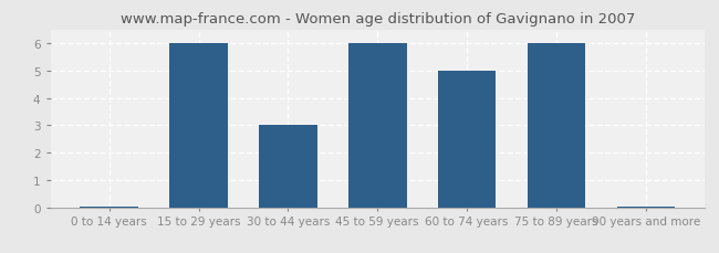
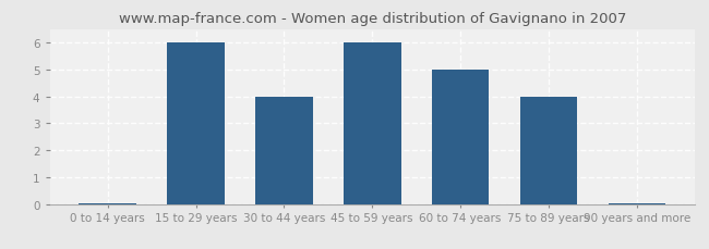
30 to 44 years: 3.00 -> 4.00
75 to 89 years: 6.00 -> 4.00
